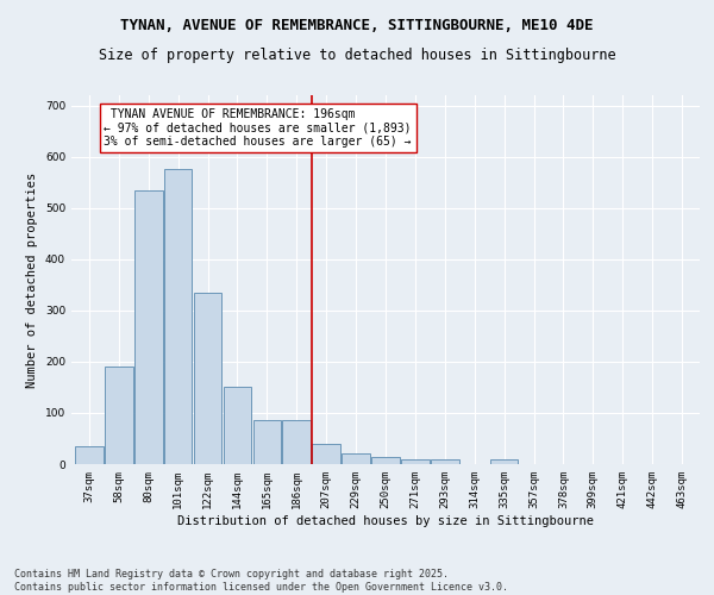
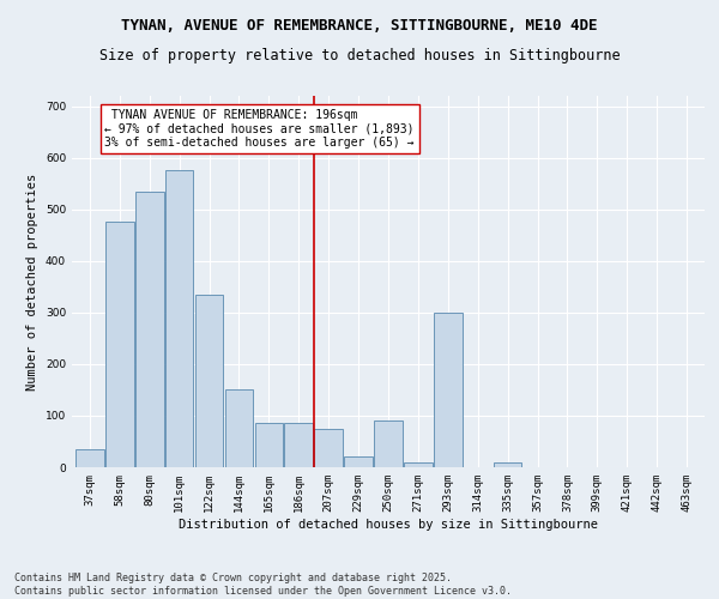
58sqm: 190 -> 475
207sqm: 40 -> 75
250sqm: 15 -> 90
293sqm: 10 -> 300
